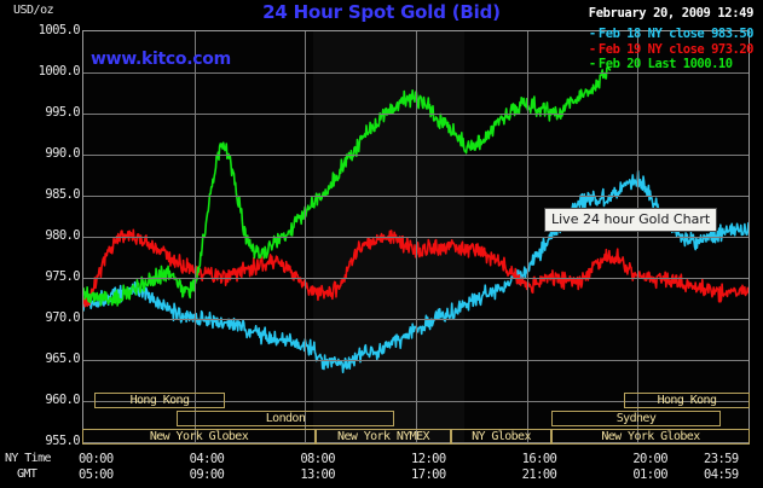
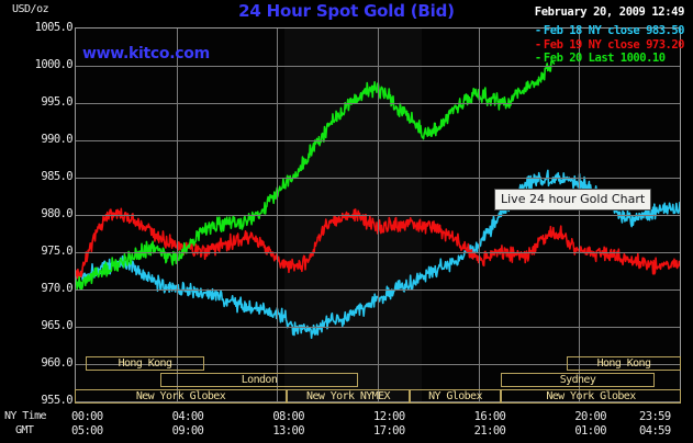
Feb 20 Last 1000.10/00:00: 973 -> 971
Feb 20 Last 1000.10/05:00: 991 -> 978
Feb 18 NY close 983.50/20:00: 987 -> 984
